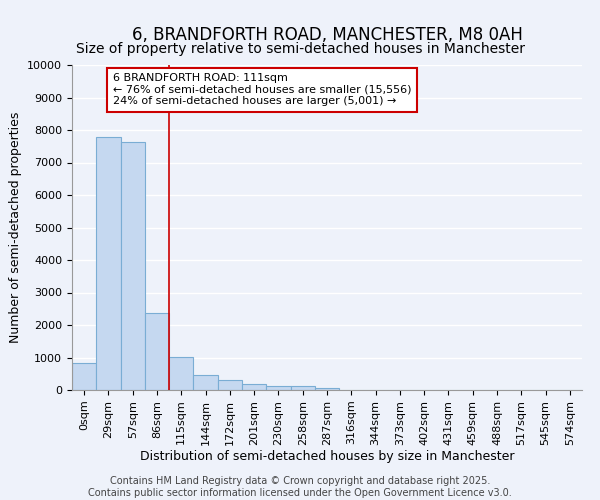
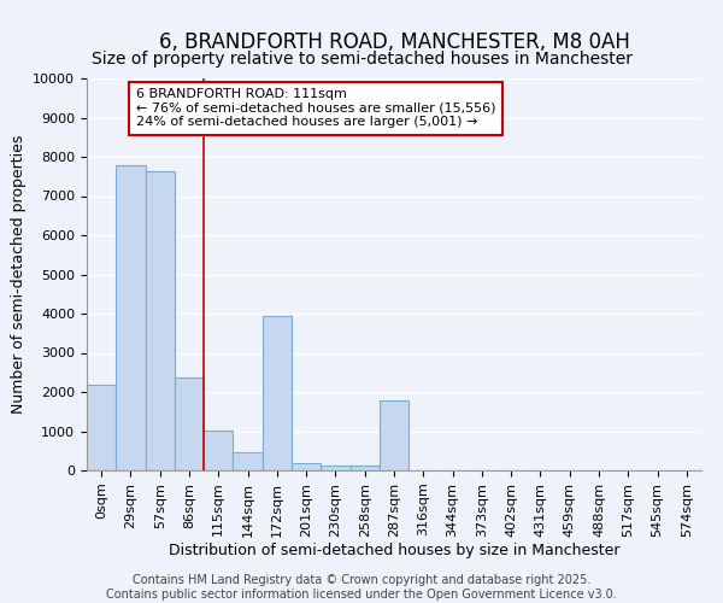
0sqm: 820 -> 2200
172sqm: 300 -> 3950
287sqm: 50 -> 1800
